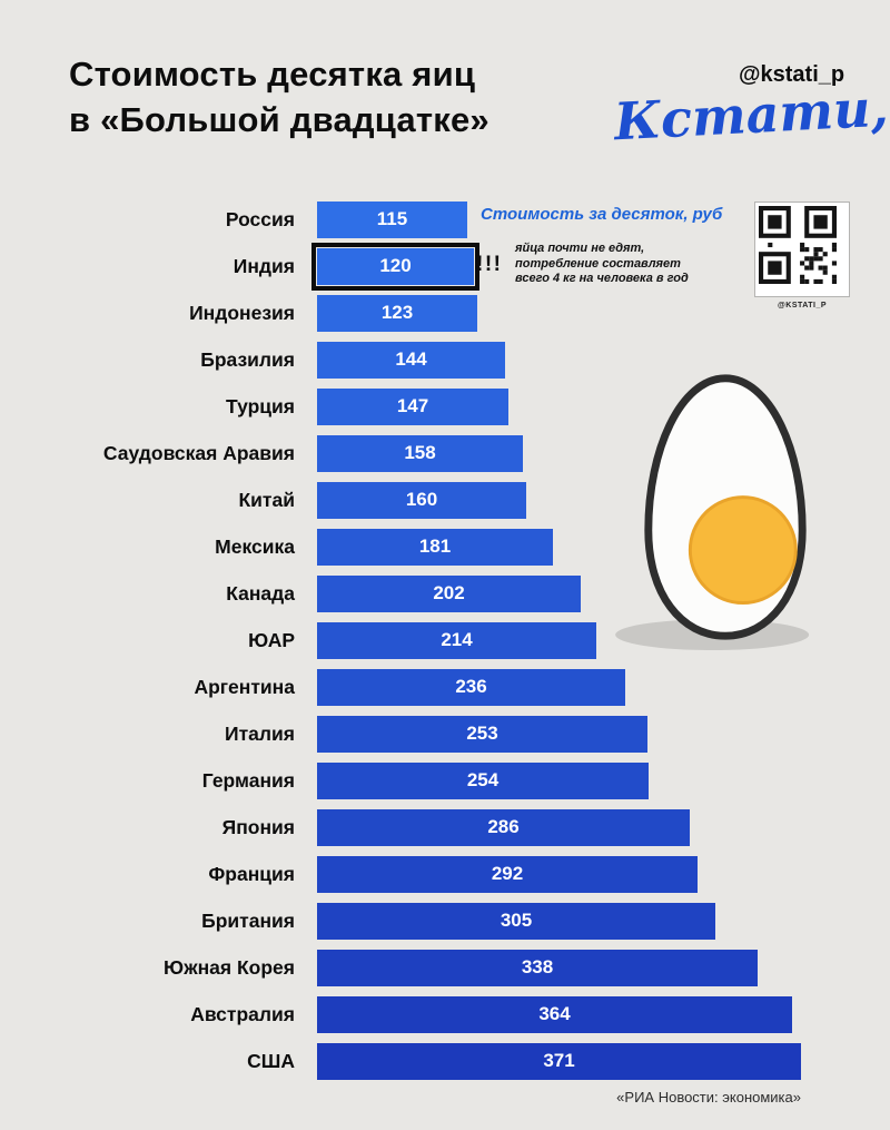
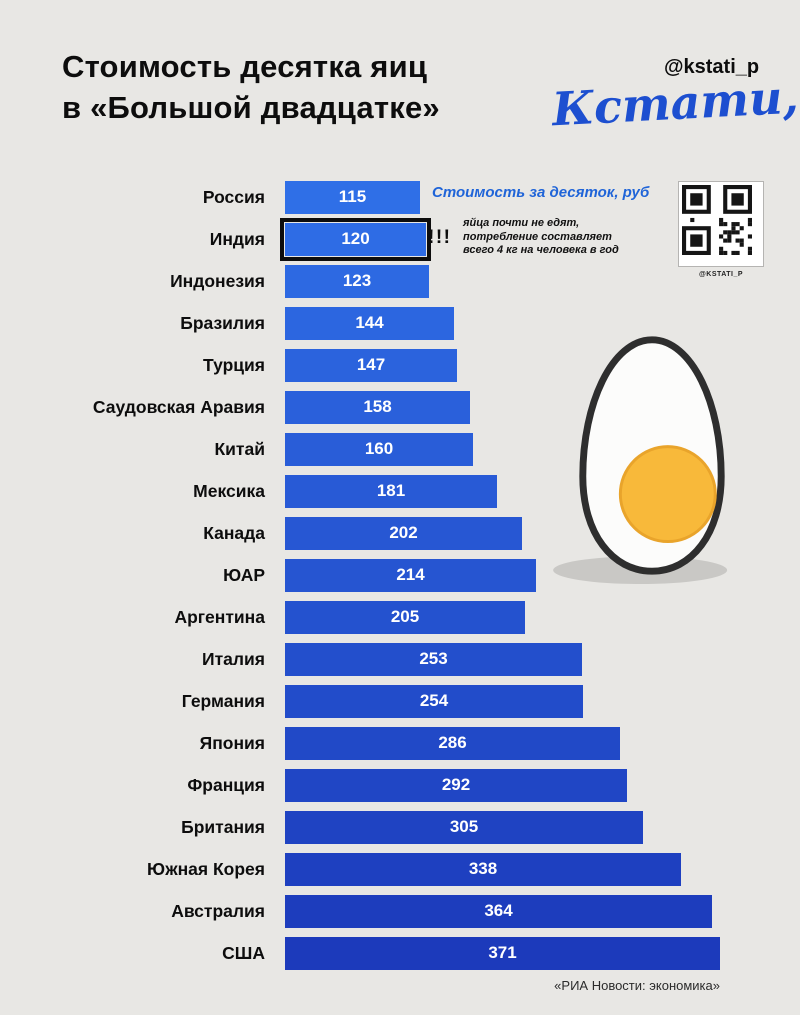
Аргентина: 236 -> 205
